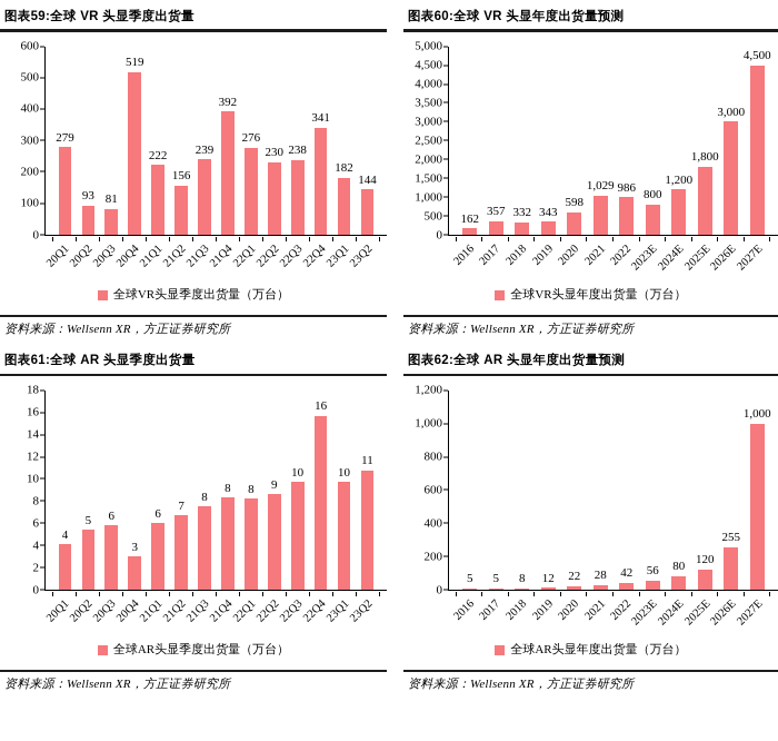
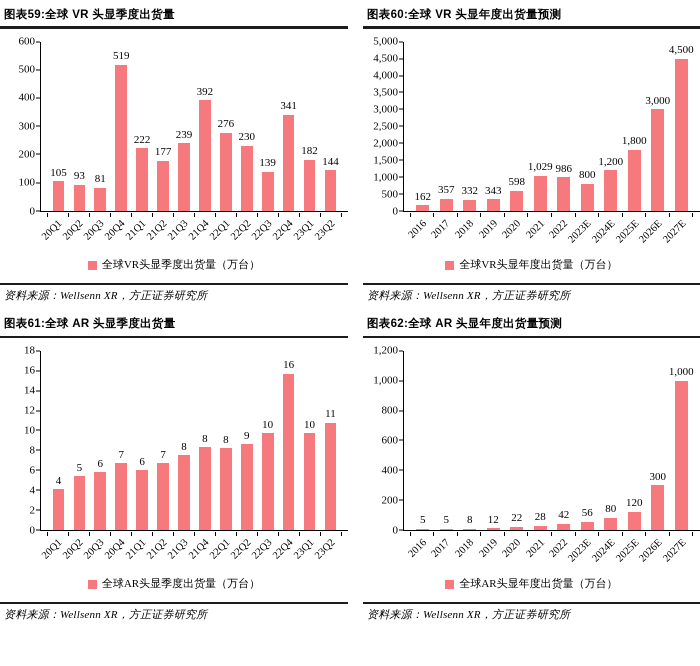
图表59:全球 VR 头显季度出货量/20Q1: 279 -> 105
图表59:全球 VR 头显季度出货量/21Q2: 156 -> 177
图表59:全球 VR 头显季度出货量/22Q3: 238 -> 139
图表61:全球 AR 头显季度出货量/20Q4: 3 -> 7
图表62:全球 AR 头显年度出货量预测/2026E: 255 -> 300
